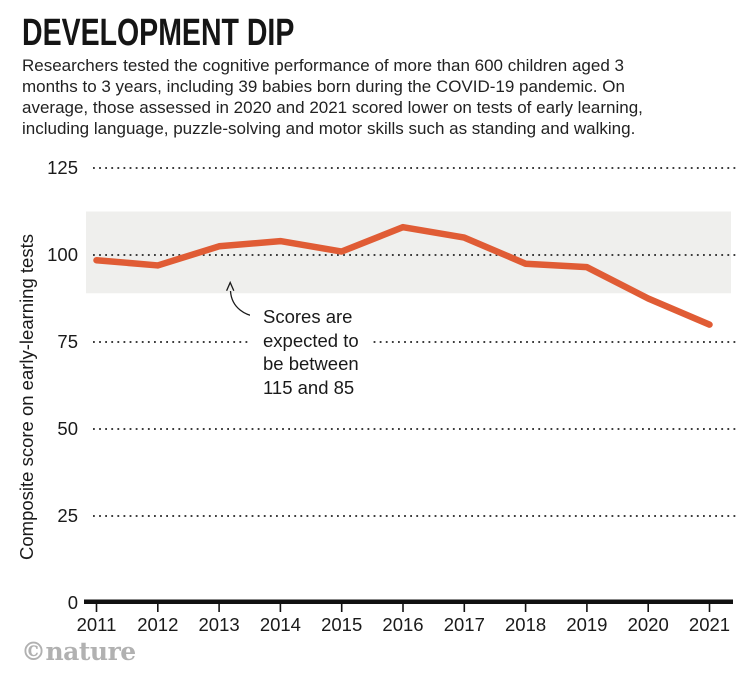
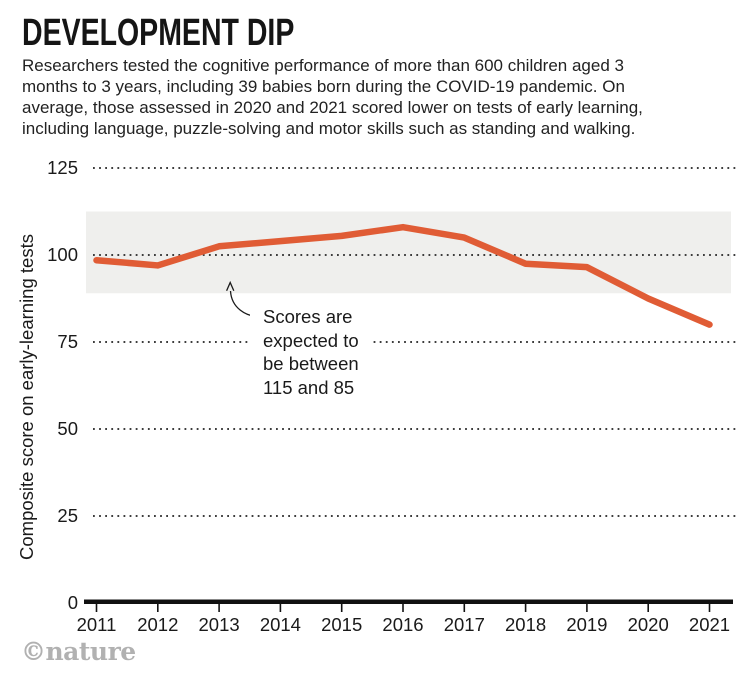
2015: 101 -> 106
